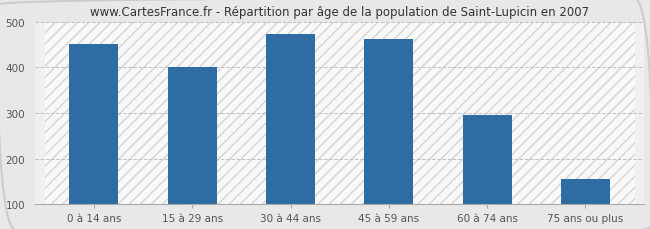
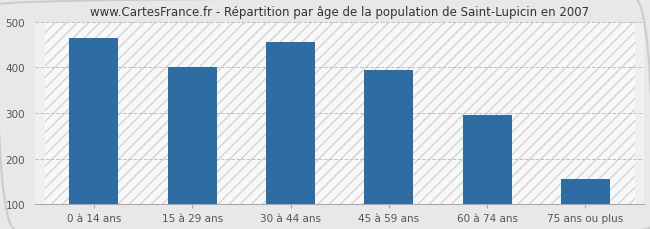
0 à 14 ans: 450 -> 465
30 à 44 ans: 472 -> 455
45 à 59 ans: 462 -> 395
